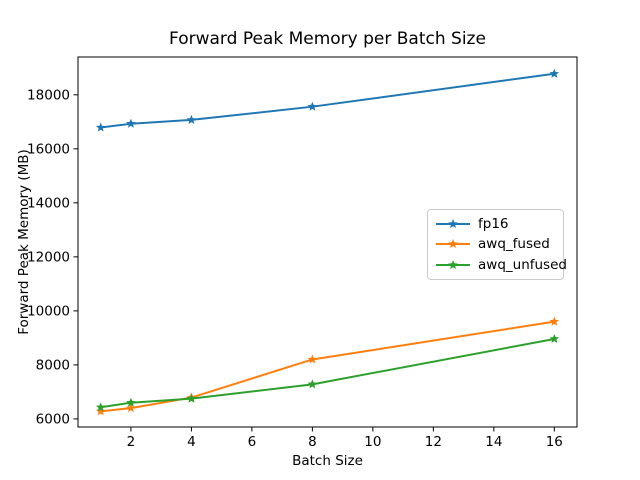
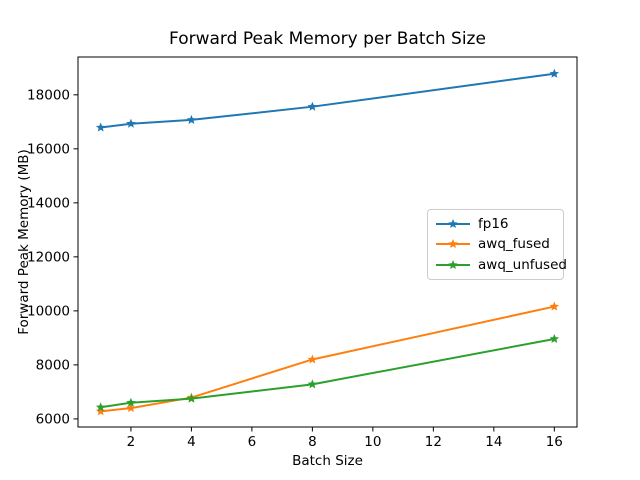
awq_fused/16: 9600 -> 10200
